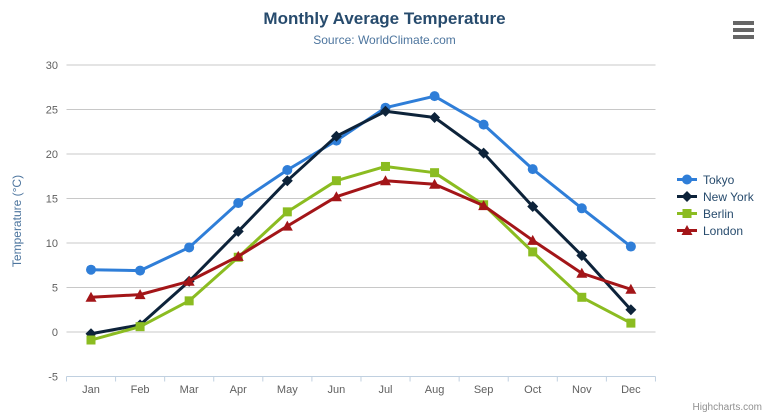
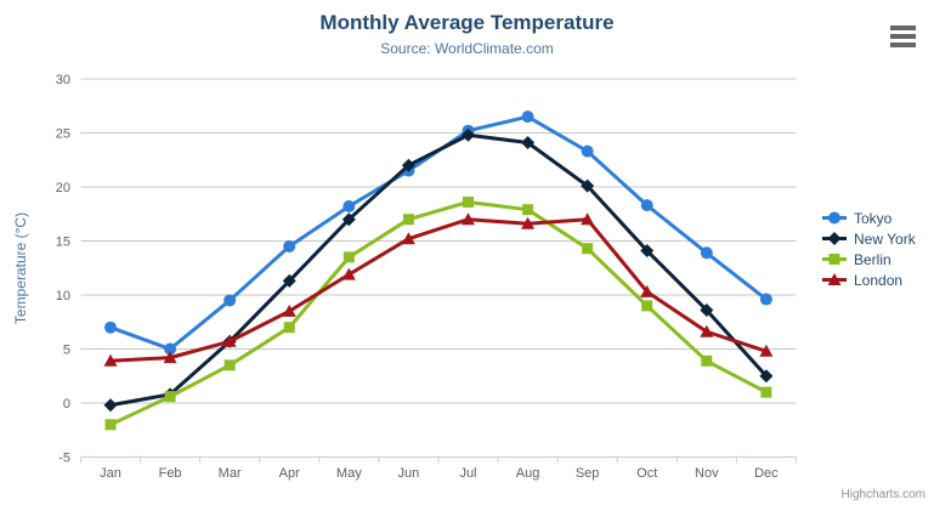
Berlin/Jan: -1 -> -2
Tokyo/Feb: 7 -> 5
Berlin/Apr: 8 -> 7
London/Sep: 14 -> 17
